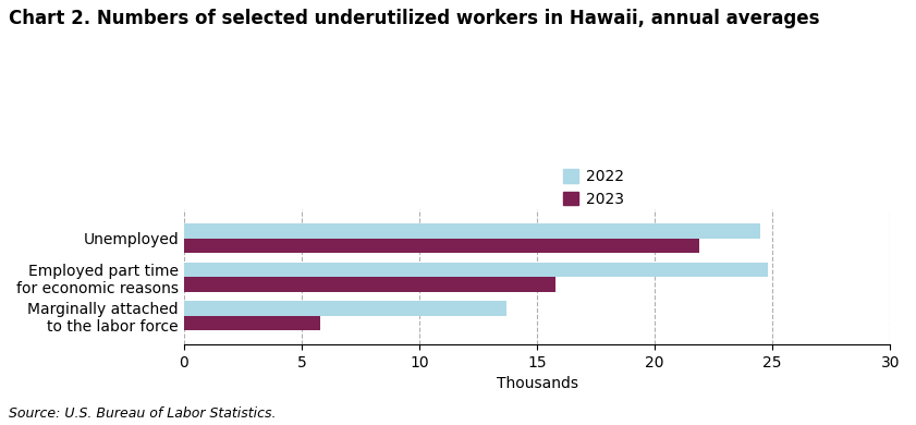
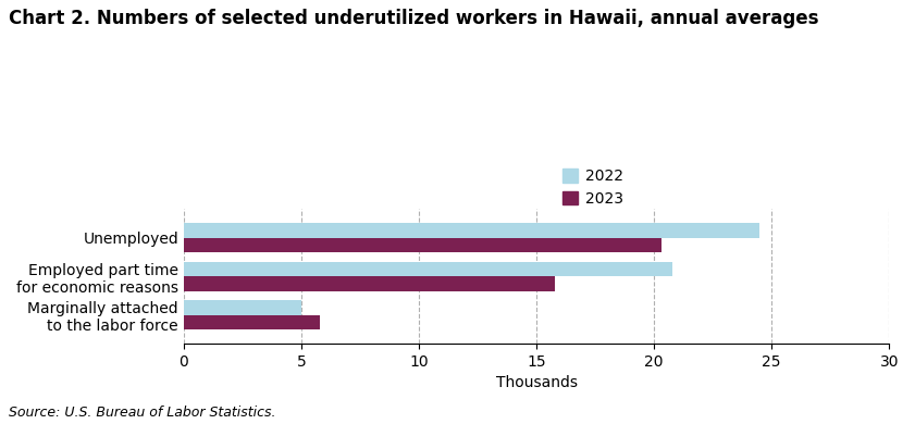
2023/Unemployed: 21.9 -> 20.3
2022/Employed part time for economic reasons: 24.8 -> 20.8
2022/Marginally attached to the labor force: 13.7 -> 5.0
